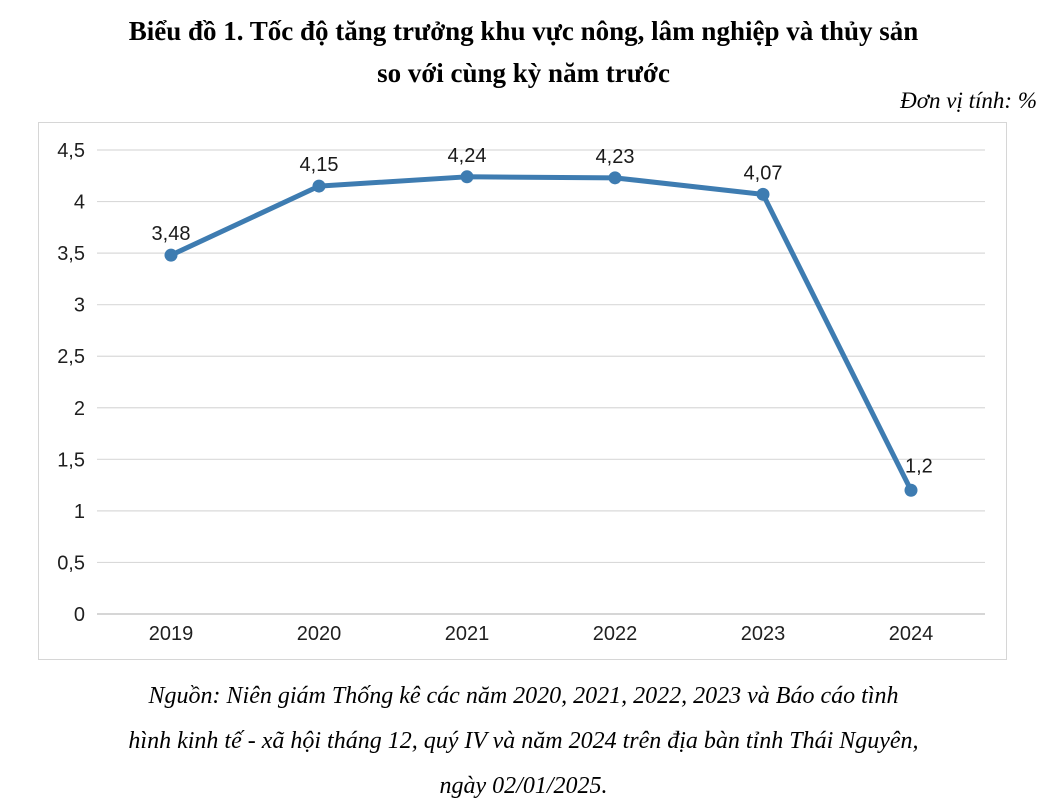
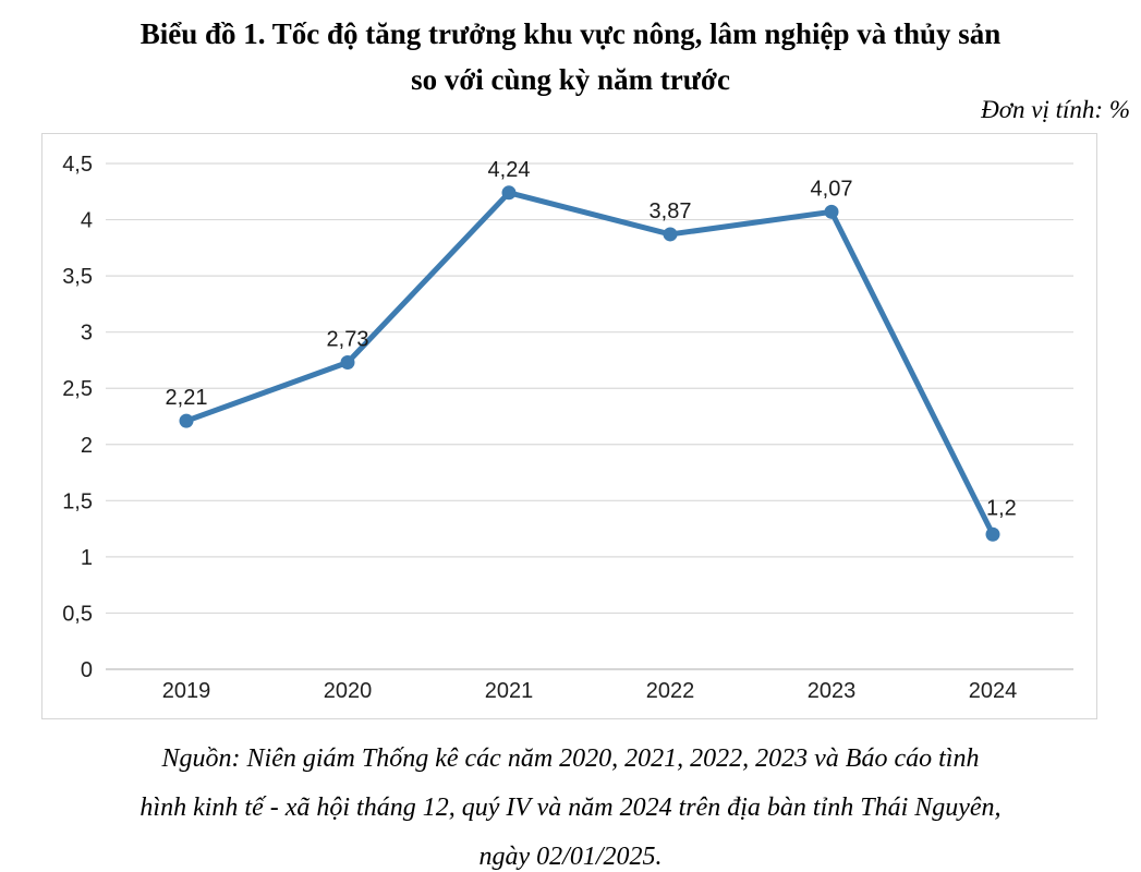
2019: 3,48 -> 2,21
2020: 4,15 -> 2,73
2022: 4,23 -> 3,87
